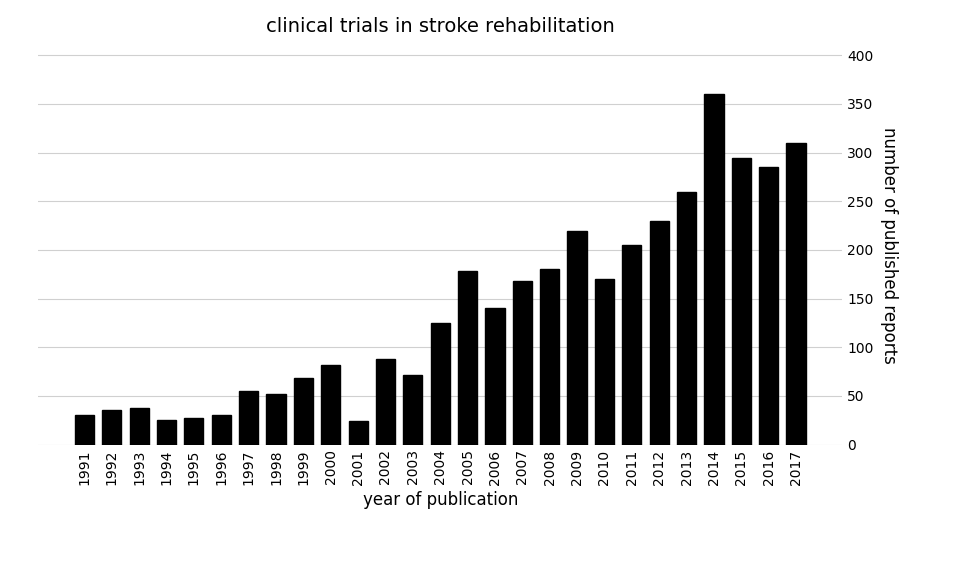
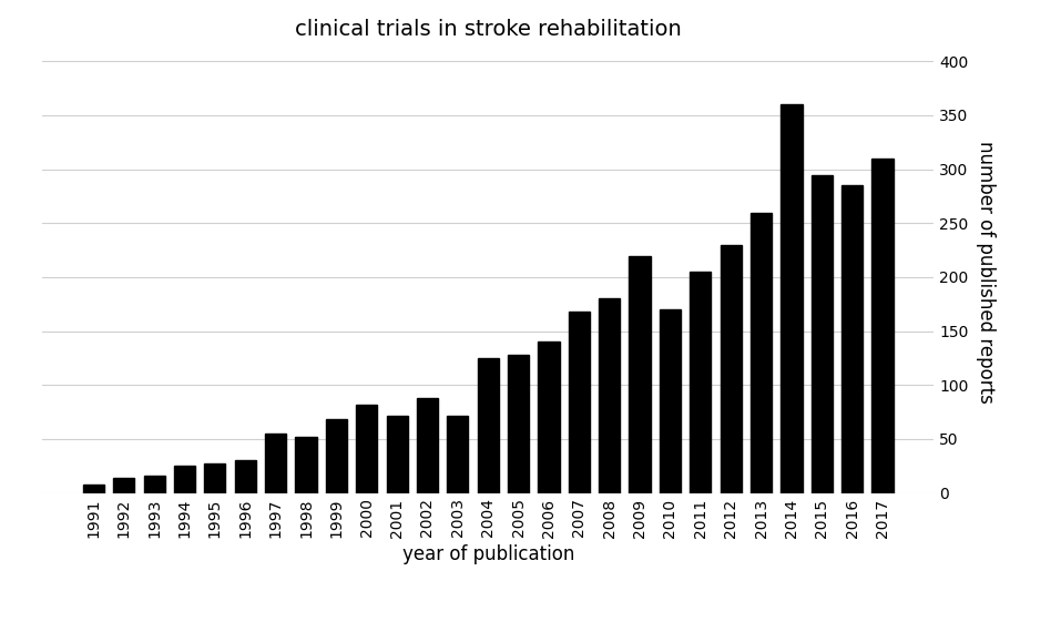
1991: 30 -> 8
1992: 36 -> 14
1993: 38 -> 16
2001: 24 -> 72
2005: 178 -> 128
